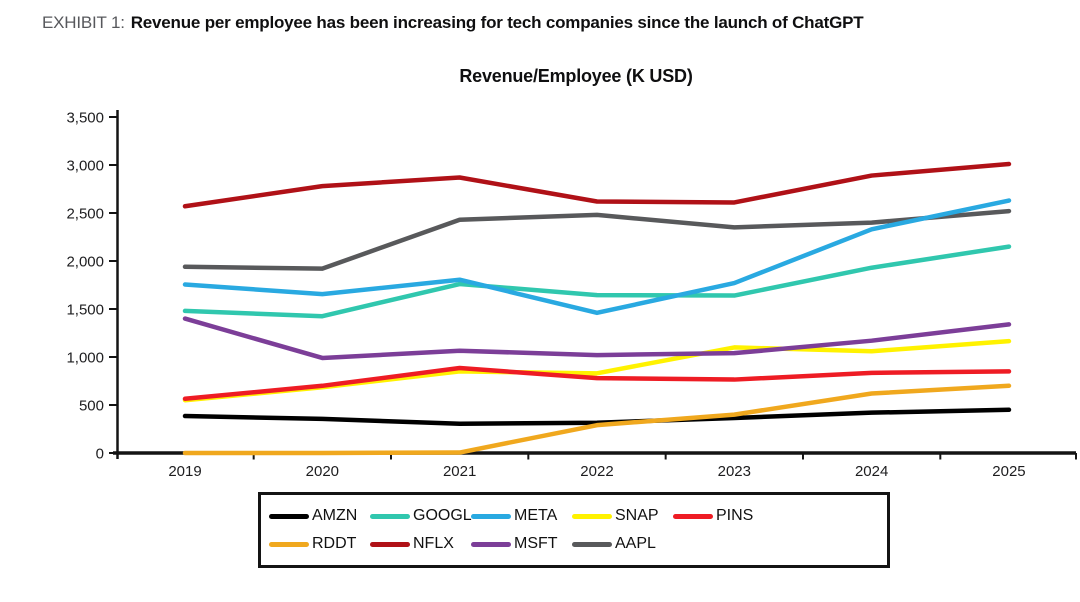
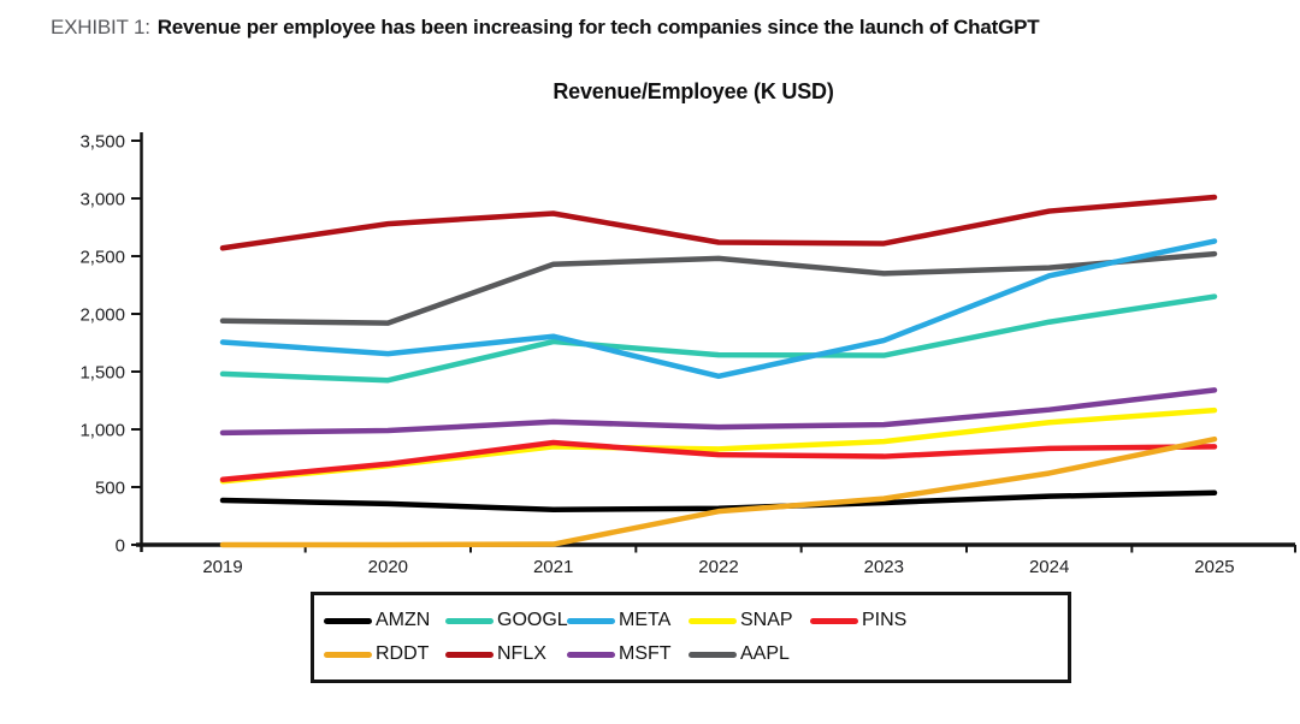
MSFT/2019: 1400 -> 1000
SNAP/2023: 1100 -> 900
RDDT/2025: 700 -> 900
